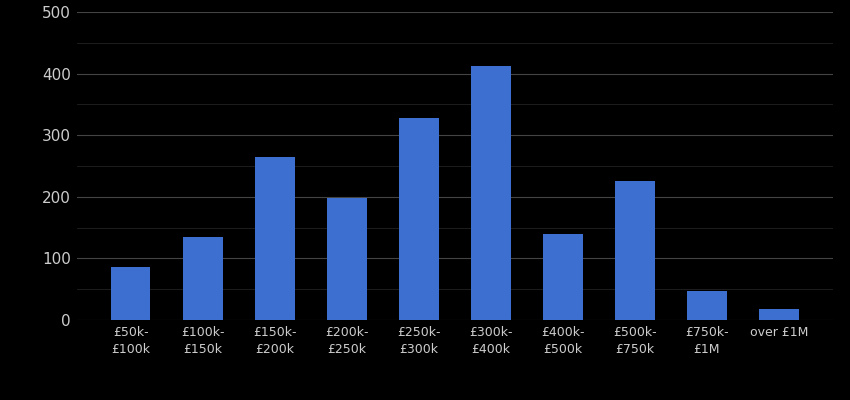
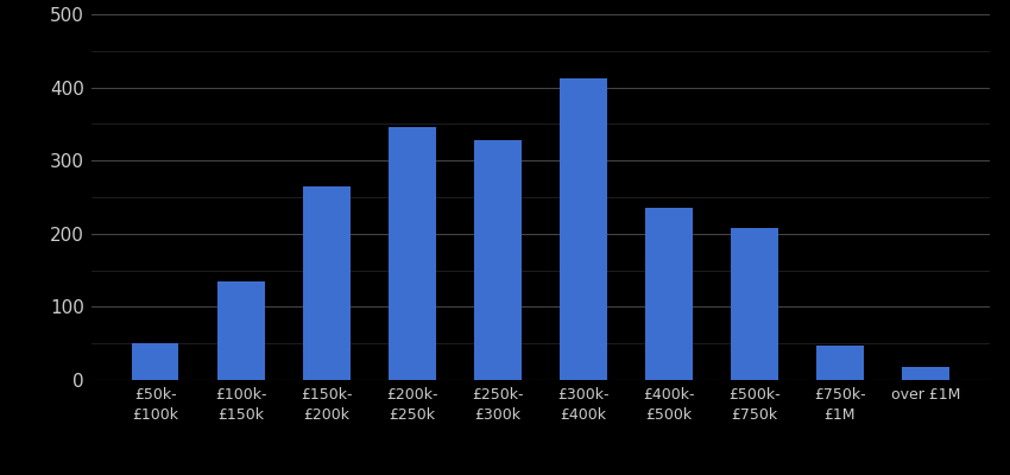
£50k- £100k: 86 -> 50
£200k- £250k: 198 -> 345
£400k- £500k: 140 -> 235
£500k- £750k: 226 -> 208
